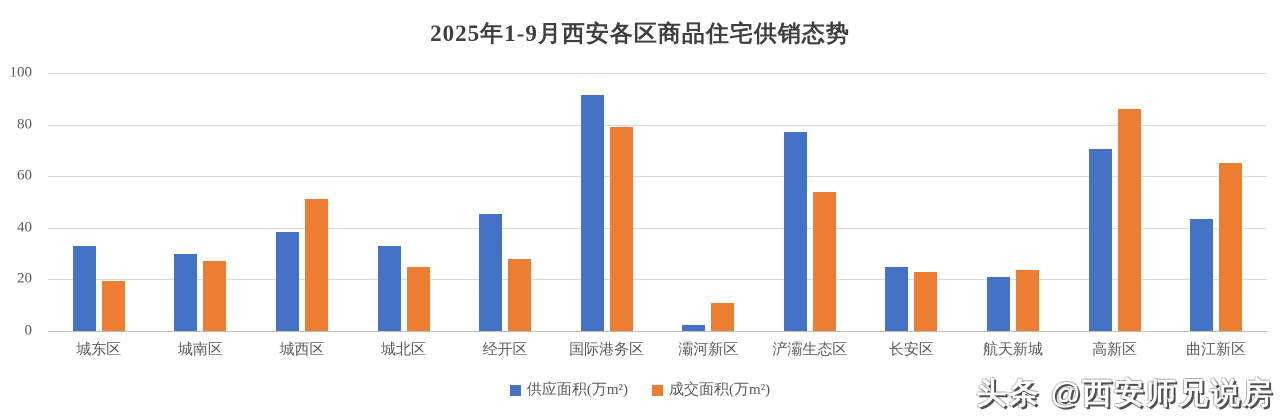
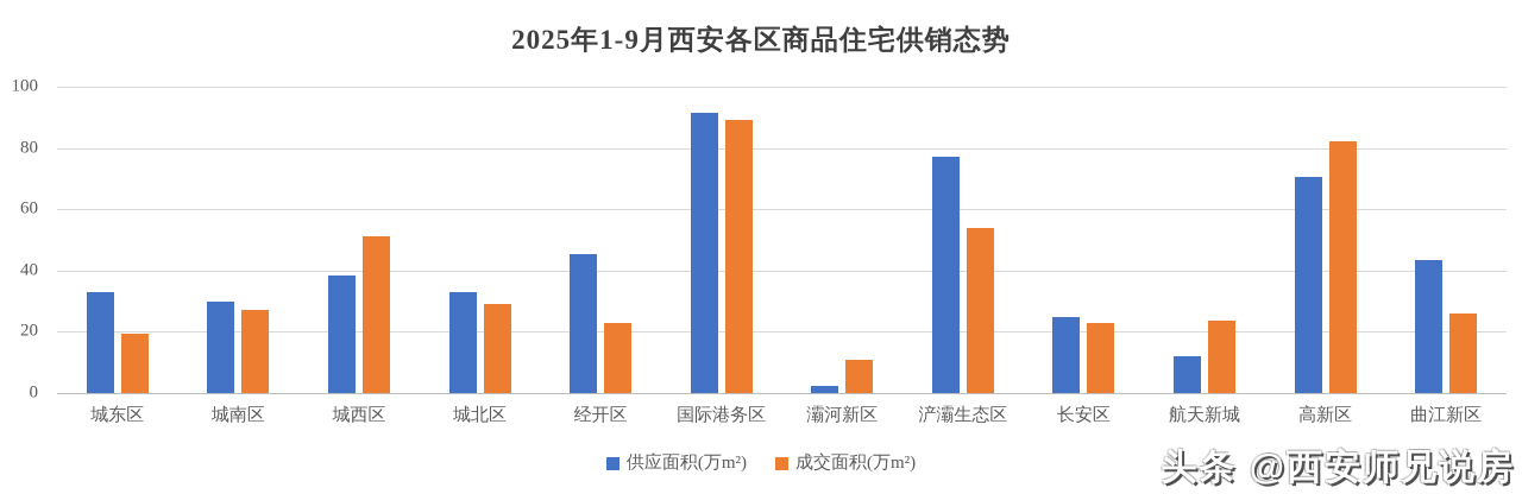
成交面积(万m²)/城北区: 25 -> 29
成交面积(万m²)/经开区: 28 -> 23
成交面积(万m²)/国际港务区: 79 -> 89
供应面积(万m²)/航天新城: 21 -> 12
成交面积(万m²)/高新区: 86 -> 82
成交面积(万m²)/曲江新区: 65 -> 26
